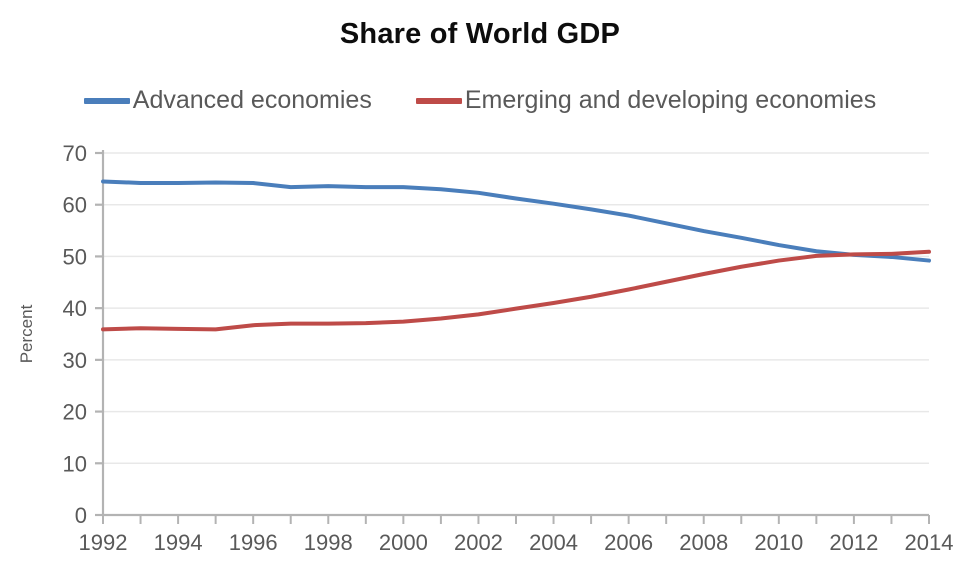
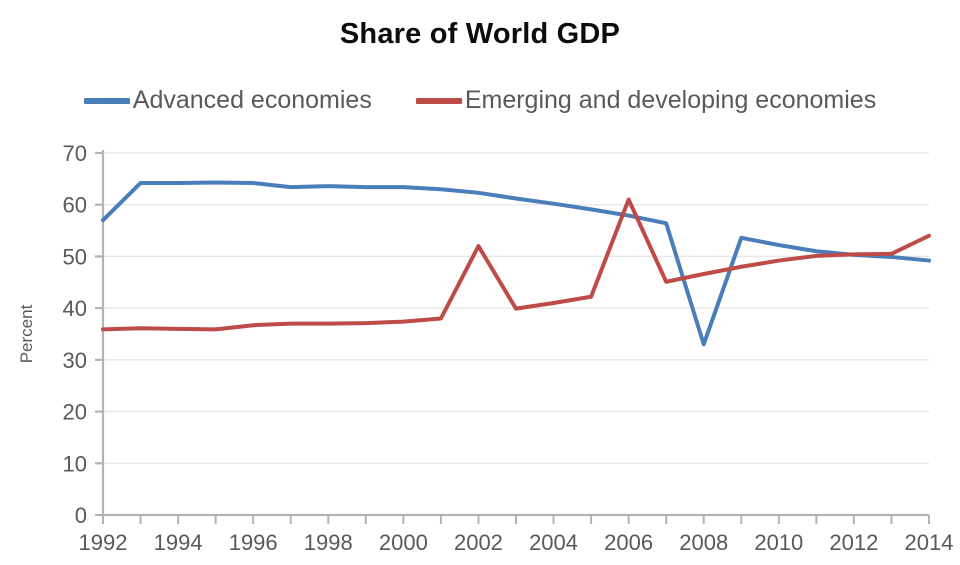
Advanced economies/1992: 64 -> 57
Emerging and developing economies/2002: 39 -> 52
Emerging and developing economies/2006: 44 -> 61
Advanced economies/2008: 55 -> 33
Emerging and developing economies/2014: 51 -> 54
